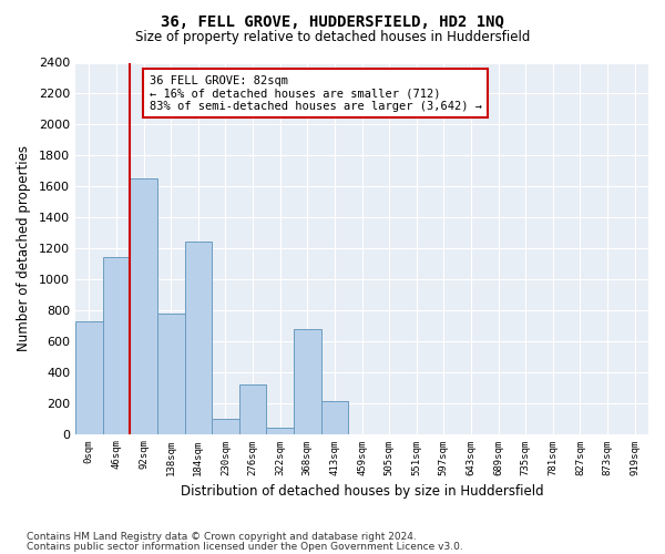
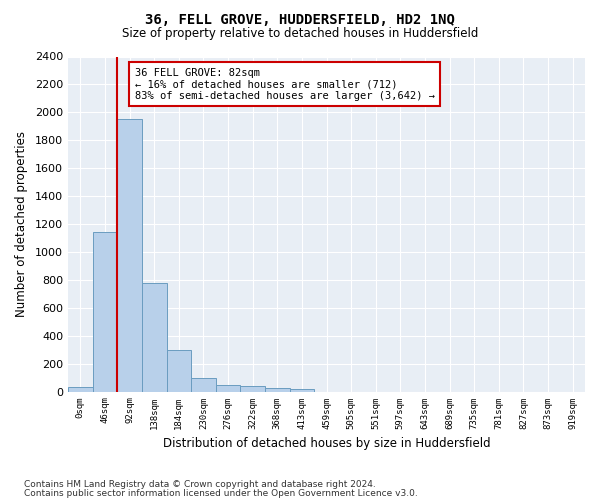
0sqm: 730 -> 40
92sqm: 1650 -> 1950
184sqm: 1240 -> 300
276sqm: 320 -> 40
368sqm: 680 -> 20
413sqm: 210 -> 20
